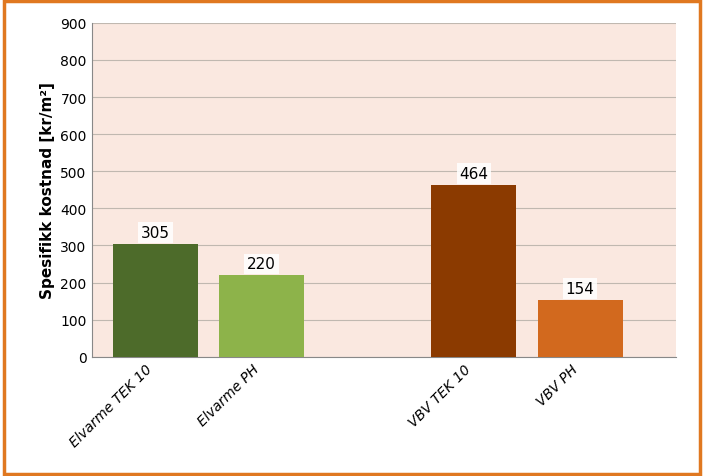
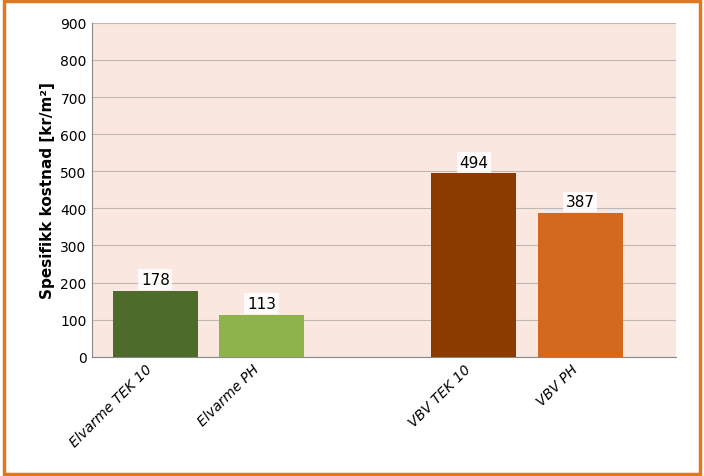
Elvarme TEK 10: 305 -> 178
Elvarme PH: 220 -> 113
VBV TEK 10: 464 -> 494
VBV PH: 154 -> 387
